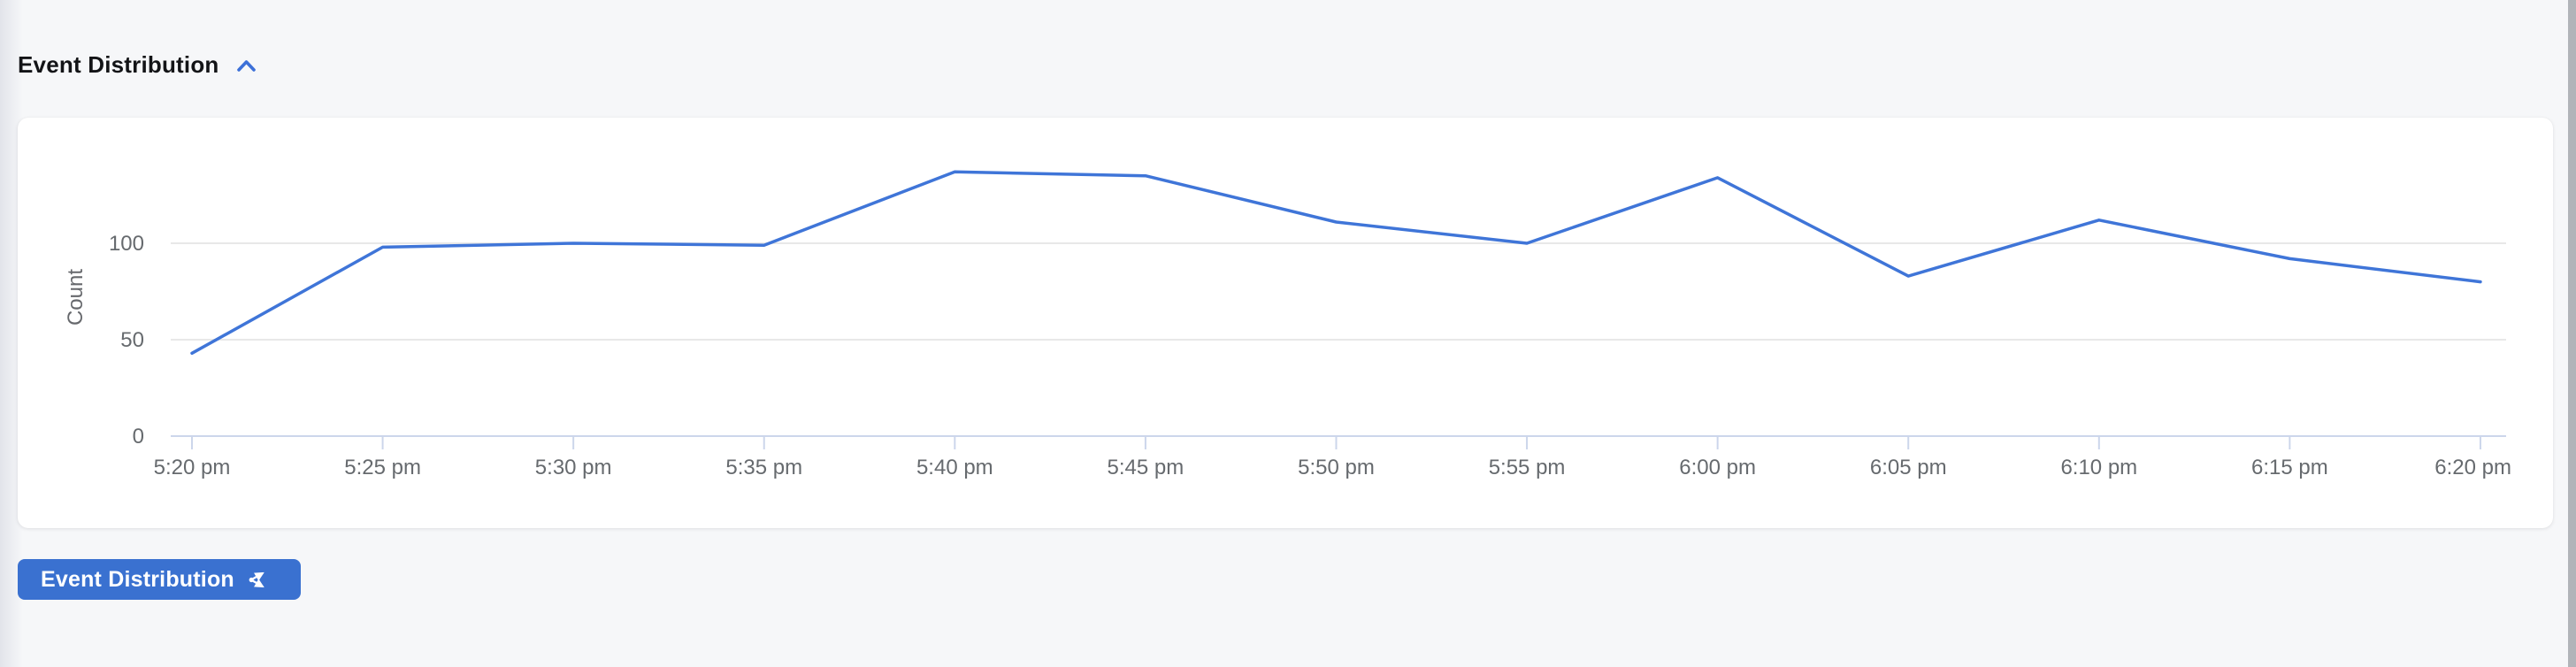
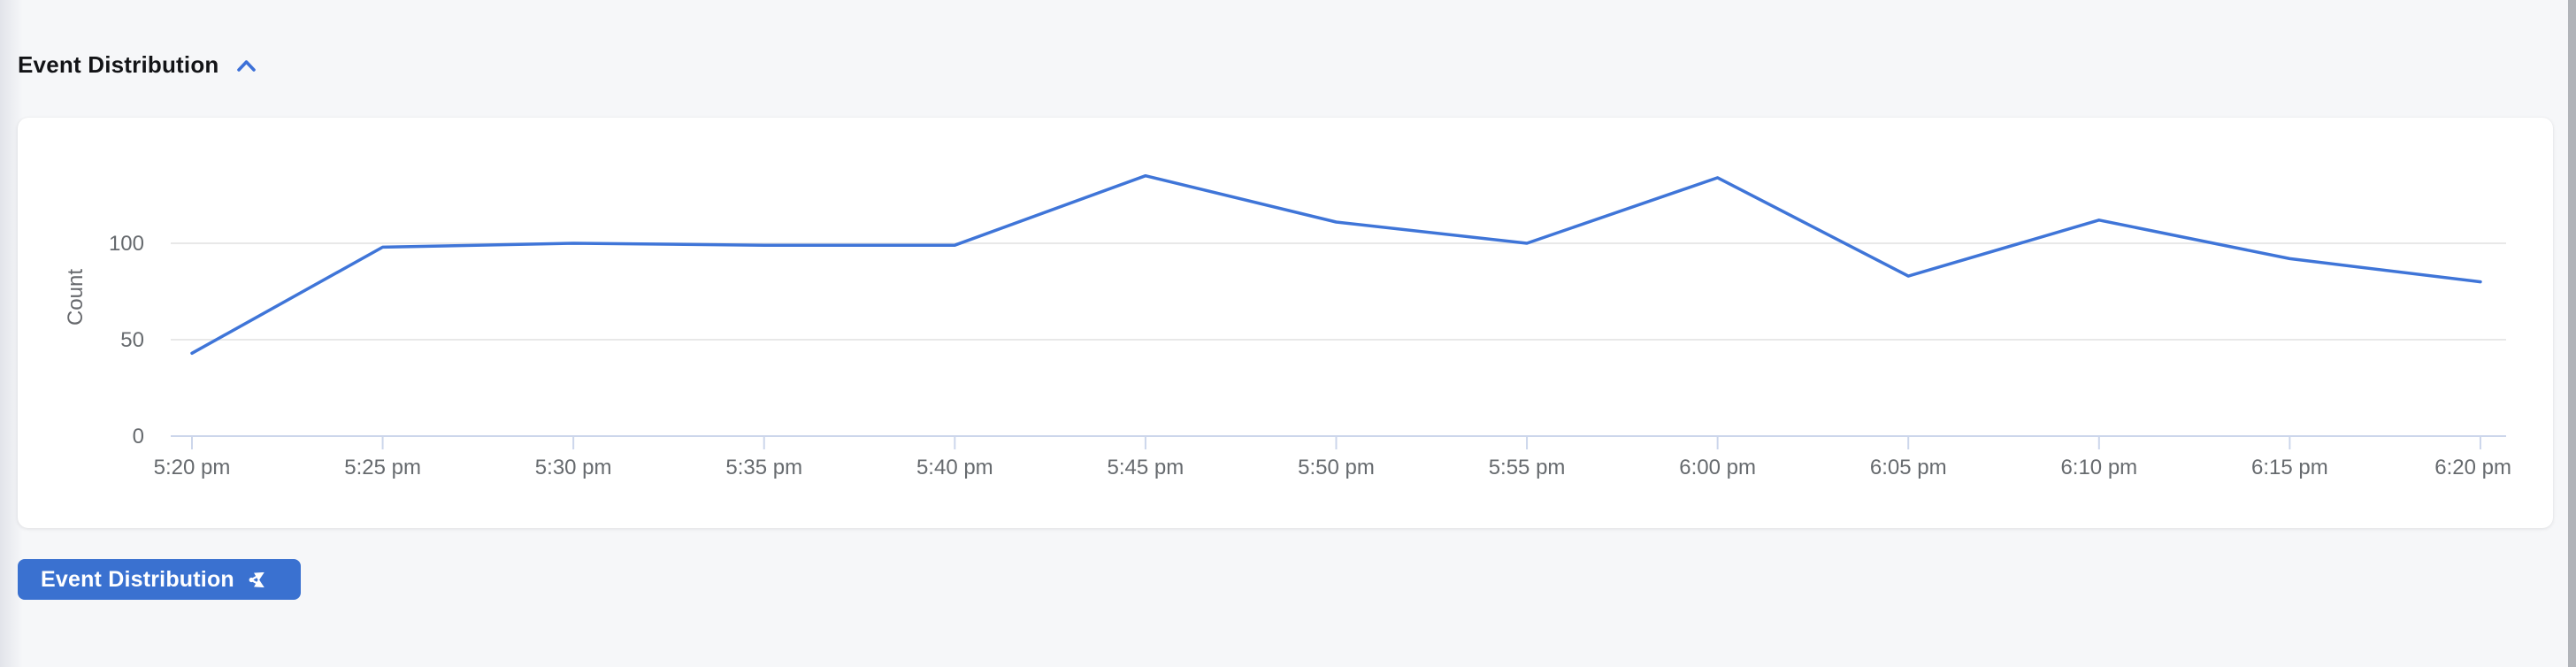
5:40 pm: 137 -> 99
